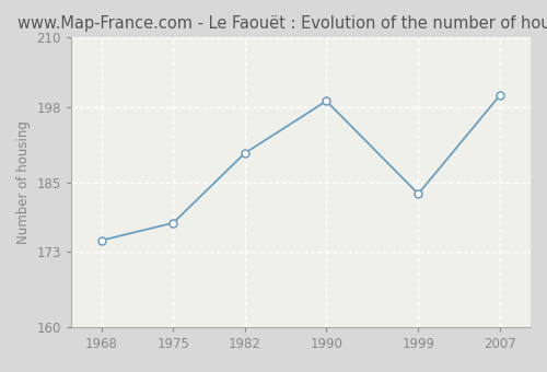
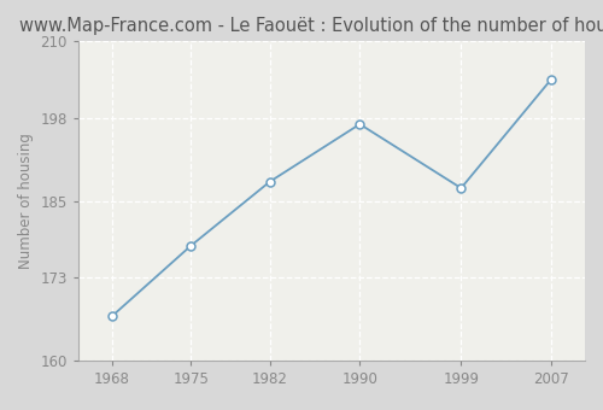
1968: 175 -> 167
1982: 190 -> 188
1990: 199 -> 197
1999: 183 -> 187
2007: 200 -> 204
